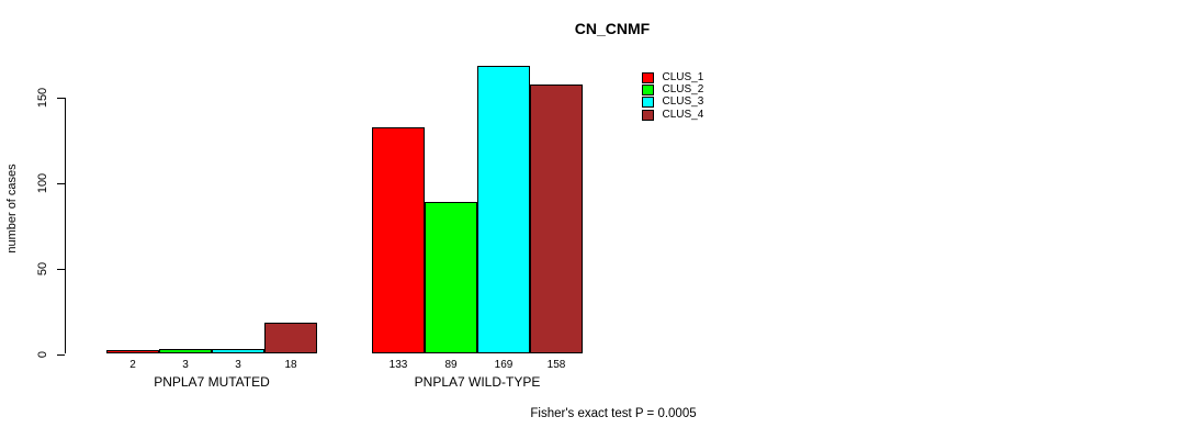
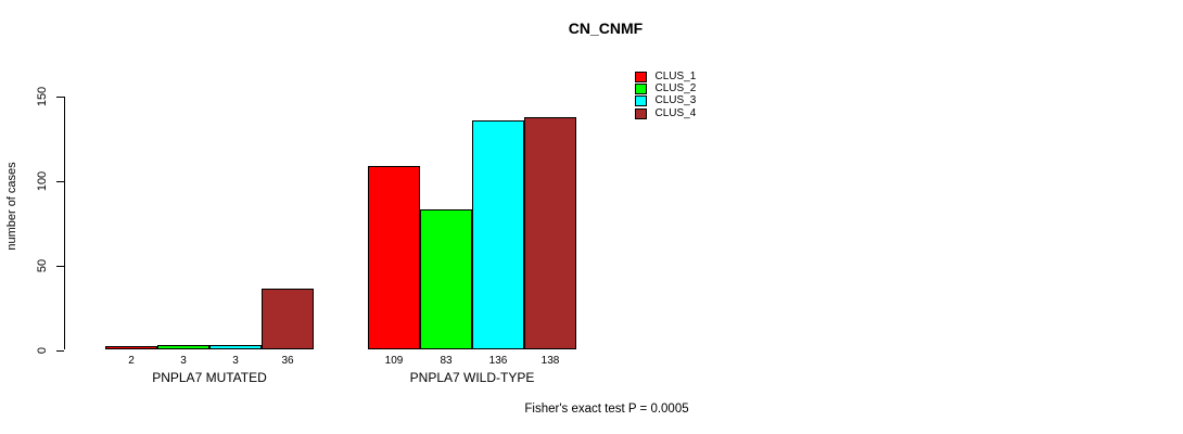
CLUS_4/PNPLA7 MUTATED: 18 -> 36
CLUS_1/PNPLA7 WILD-TYPE: 133 -> 109
CLUS_2/PNPLA7 WILD-TYPE: 89 -> 83
CLUS_3/PNPLA7 WILD-TYPE: 169 -> 136
CLUS_4/PNPLA7 WILD-TYPE: 158 -> 138
